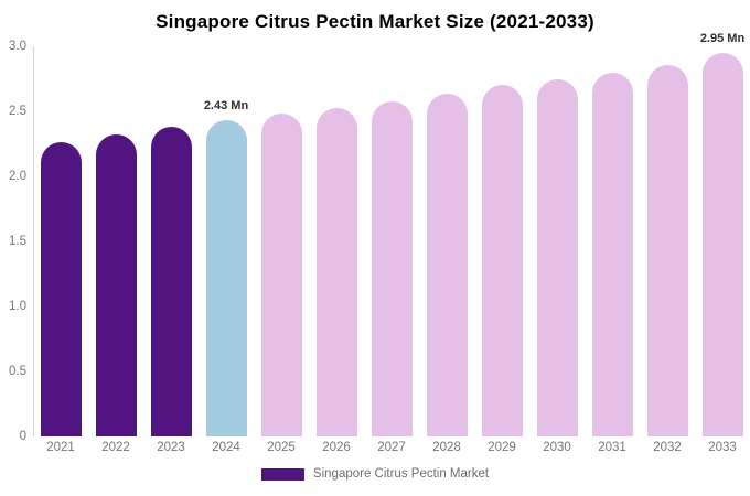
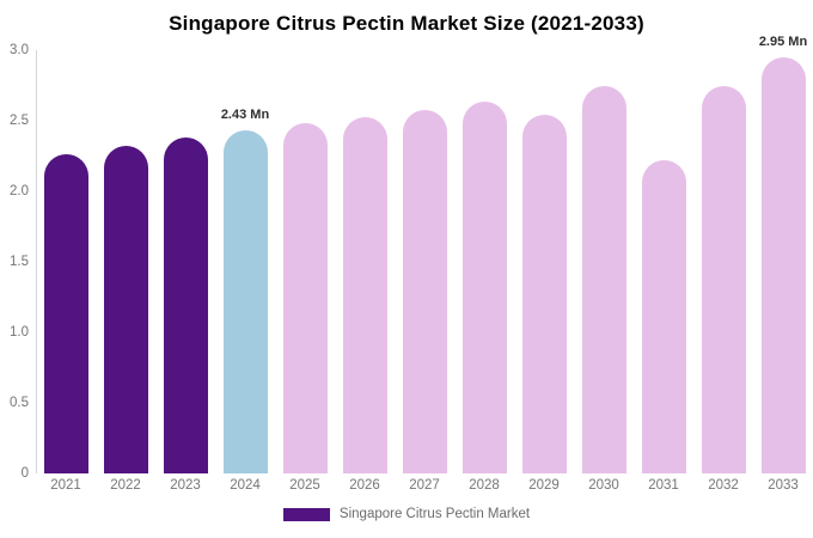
2029: 2.70 -> 2.54
2031: 2.80 -> 2.22
2032: 2.86 -> 2.75
